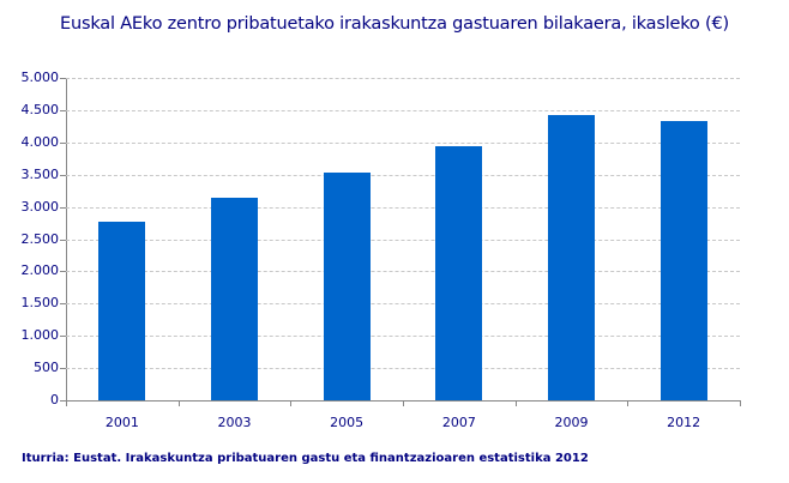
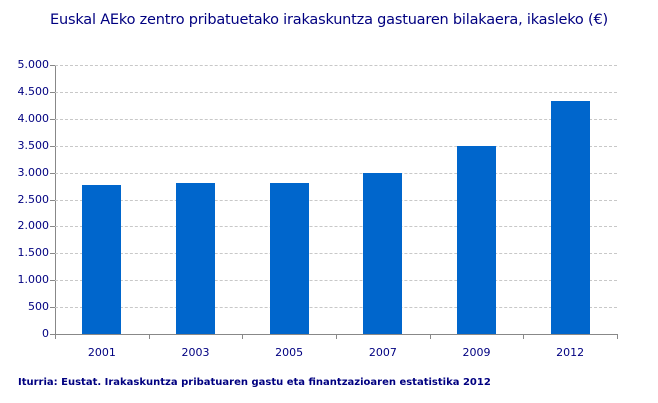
2003: 3100 -> 2800
2005: 3500 -> 2800
2007: 3900 -> 3000
2009: 4400 -> 3500
